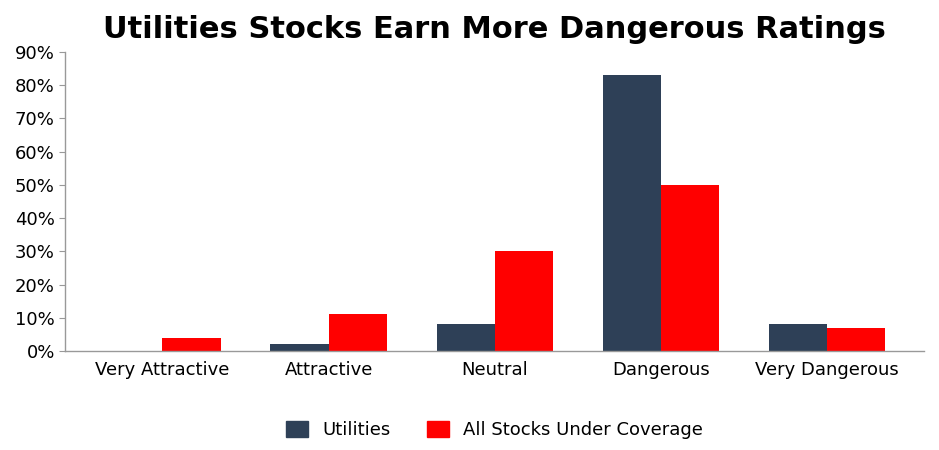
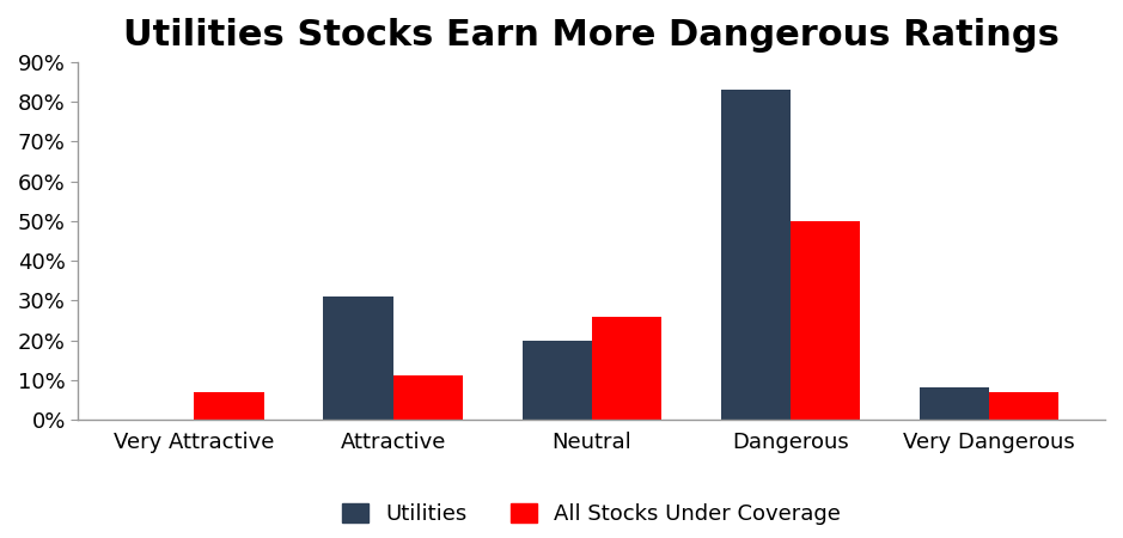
All Stocks Under Coverage/Very Attractive: 4% -> 7%
Utilities/Attractive: 2% -> 31%
Utilities/Neutral: 8% -> 20%
All Stocks Under Coverage/Neutral: 30% -> 26%
